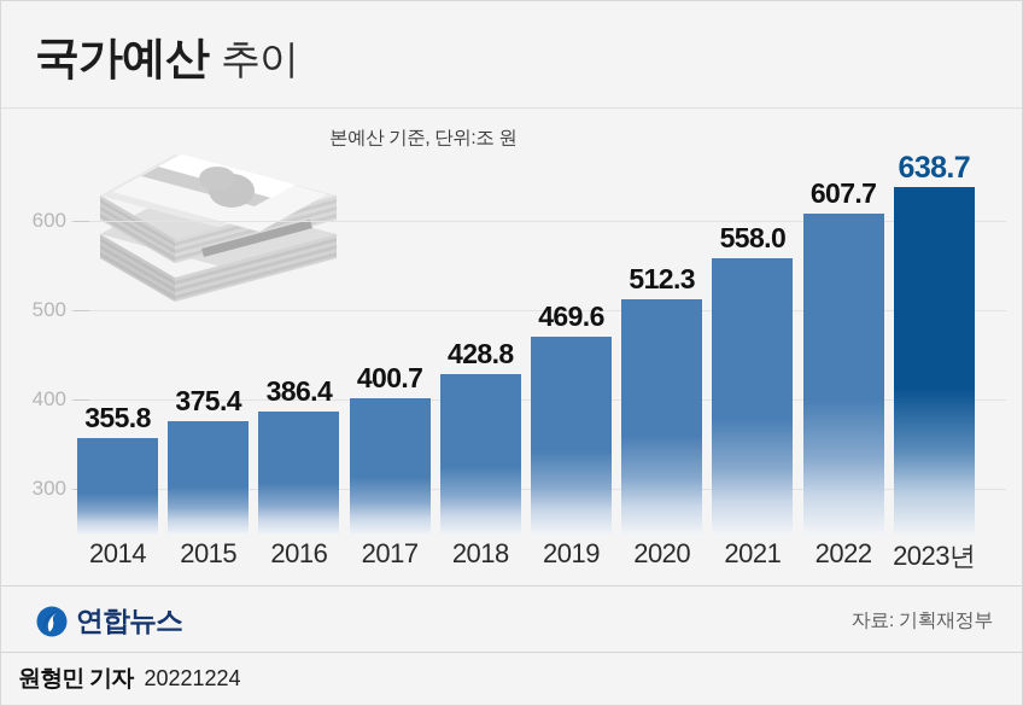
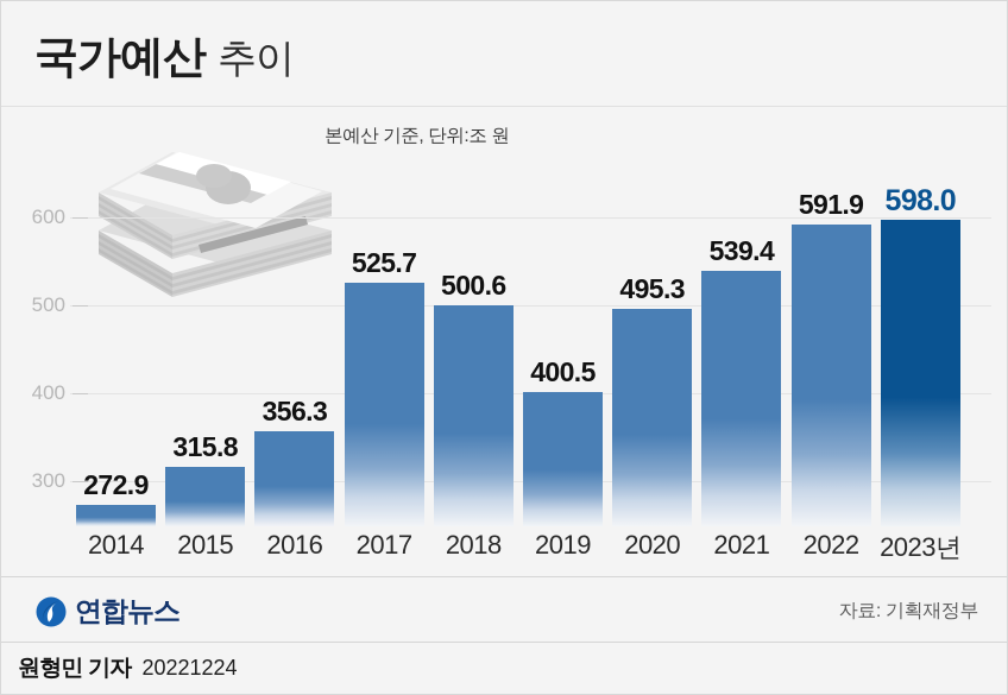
2014: 355.8 -> 272.9
2015: 375.4 -> 315.8
2016: 386.4 -> 356.3
2017: 400.7 -> 525.7
2018: 428.8 -> 500.6
2019: 469.6 -> 400.5
2020: 512.3 -> 495.3
2021: 558.0 -> 539.4
2022: 607.7 -> 591.9
2023년: 638.7 -> 598.0
